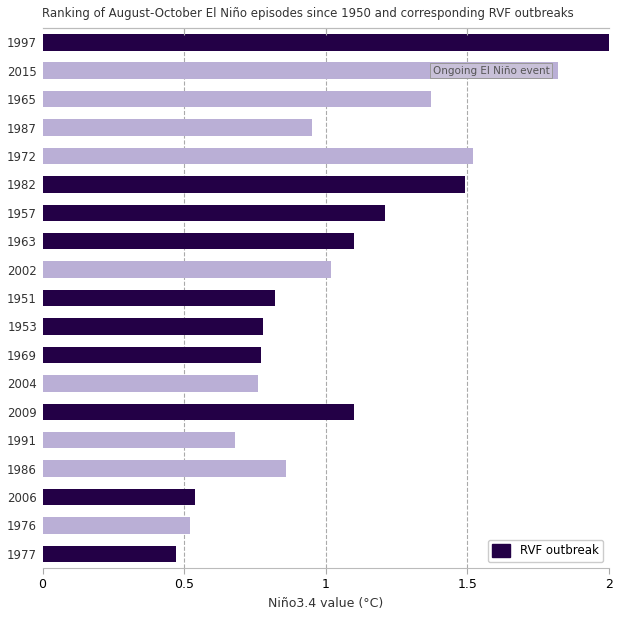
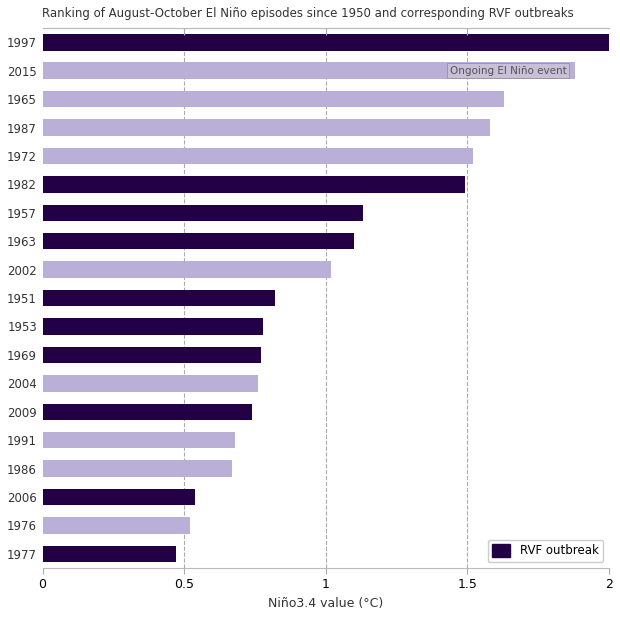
2015: 1.82 -> 1.88
1965: 1.37 -> 1.63
1987: 0.95 -> 1.58
1957: 1.21 -> 1.13
2009: 1.10 -> 0.74
1986: 0.86 -> 0.67
